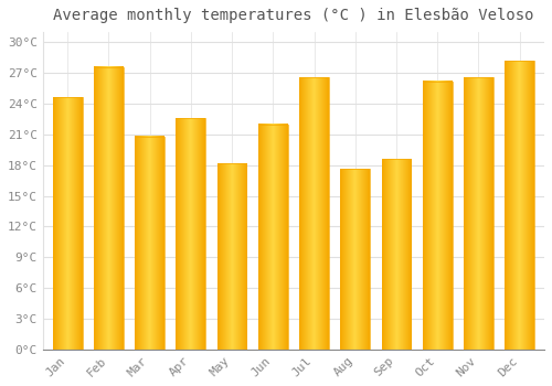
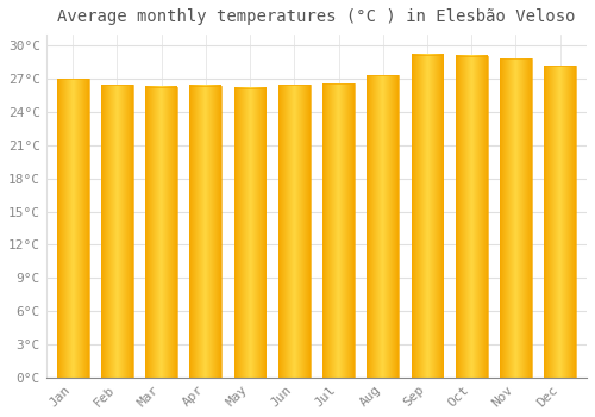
Jan: 24.6°C -> 27.0°C
Feb: 27.6°C -> 26.5°C
Mar: 20.8°C -> 26.3°C
Apr: 22.6°C -> 26.4°C
May: 18.2°C -> 26.2°C
Jun: 22.0°C -> 26.5°C
Aug: 17.6°C -> 27.3°C
Sep: 18.6°C -> 29.2°C
Oct: 26.2°C -> 29.1°C
Nov: 26.6°C -> 28.8°C
